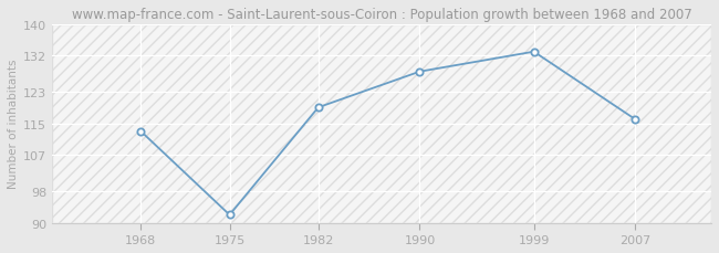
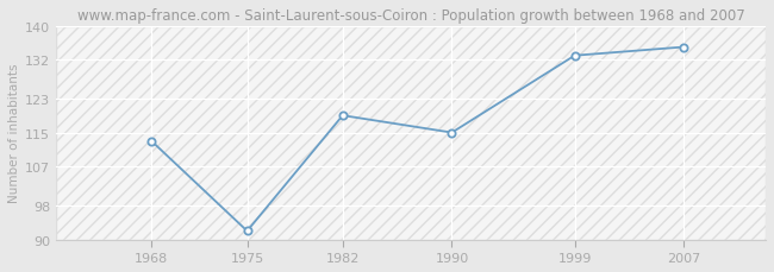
1990: 128 -> 115
2007: 116 -> 135
